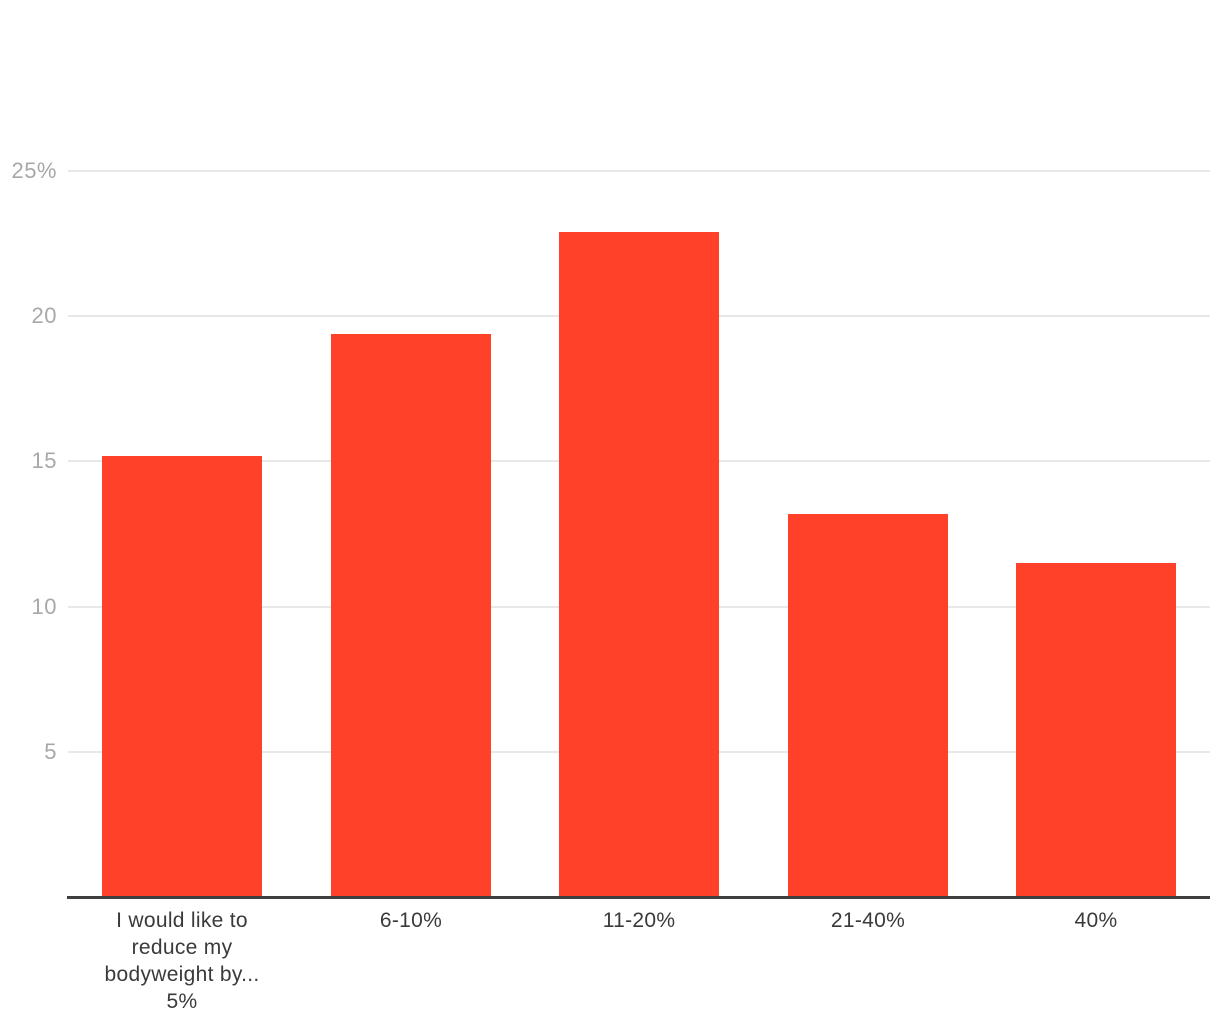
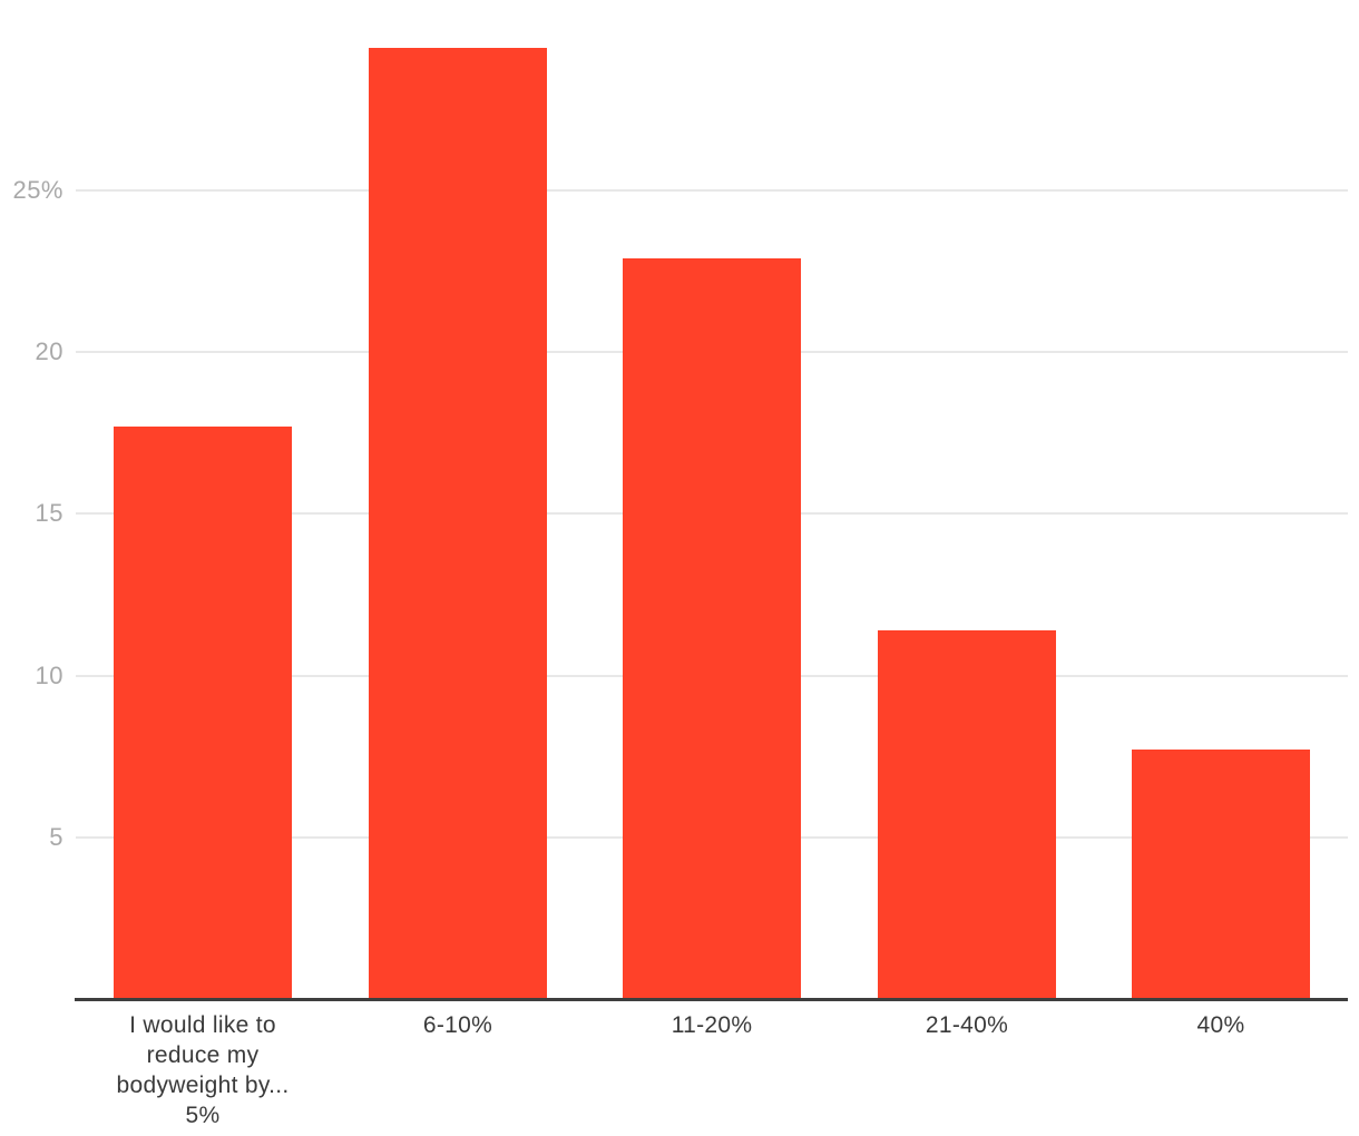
I would like to reduce my bodyweight by... 5%: 15.2% -> 17.7%
6-10%: 19.4% -> 29.4%
21-40%: 13.2% -> 11.4%
40%: 11.5% -> 7.7%
